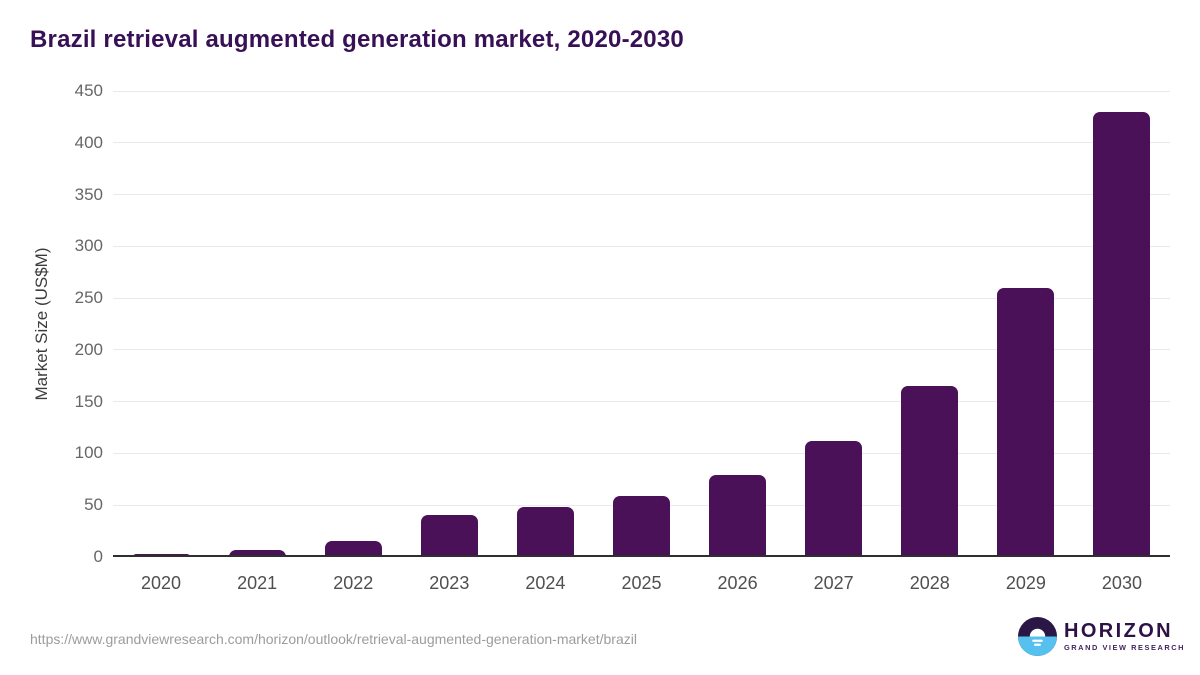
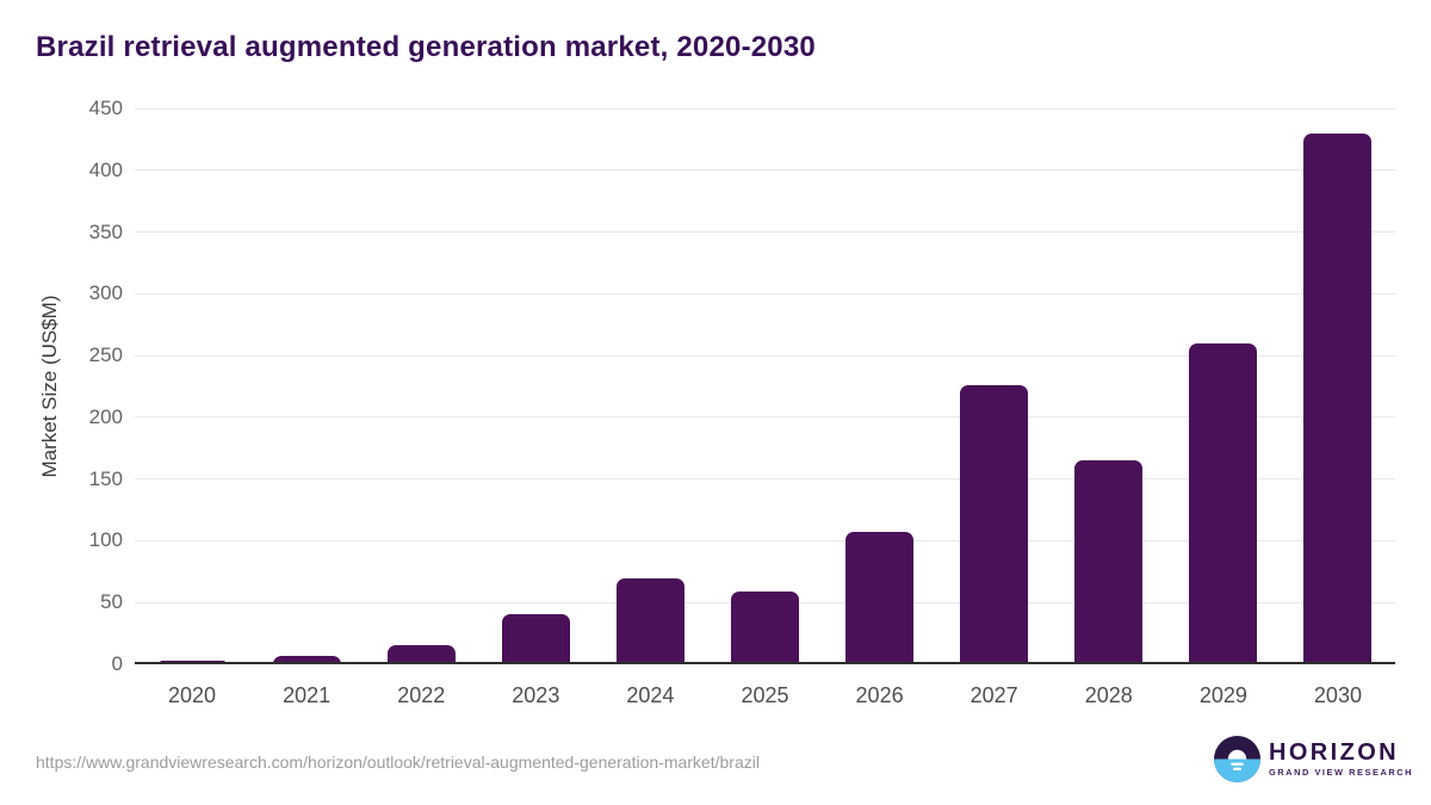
2024: 48 -> 70
2026: 79 -> 107
2027: 112 -> 226
